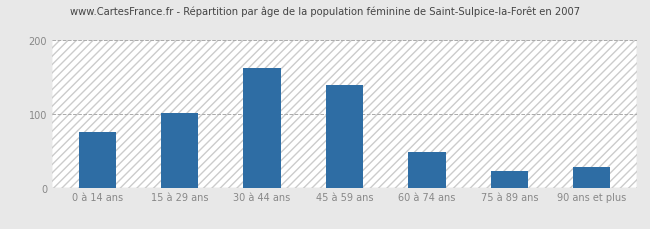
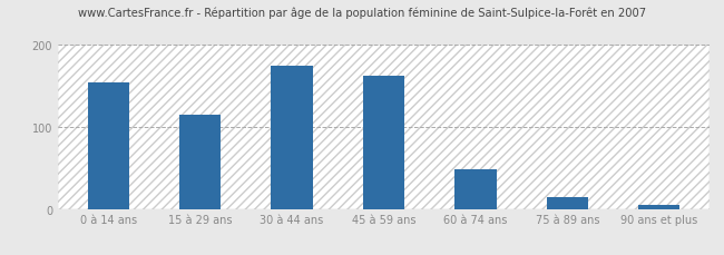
0 à 14 ans: 76 -> 155
15 à 29 ans: 102 -> 115
30 à 44 ans: 162 -> 175
45 à 59 ans: 140 -> 163
75 à 89 ans: 22 -> 15
90 ans et plus: 28 -> 5
